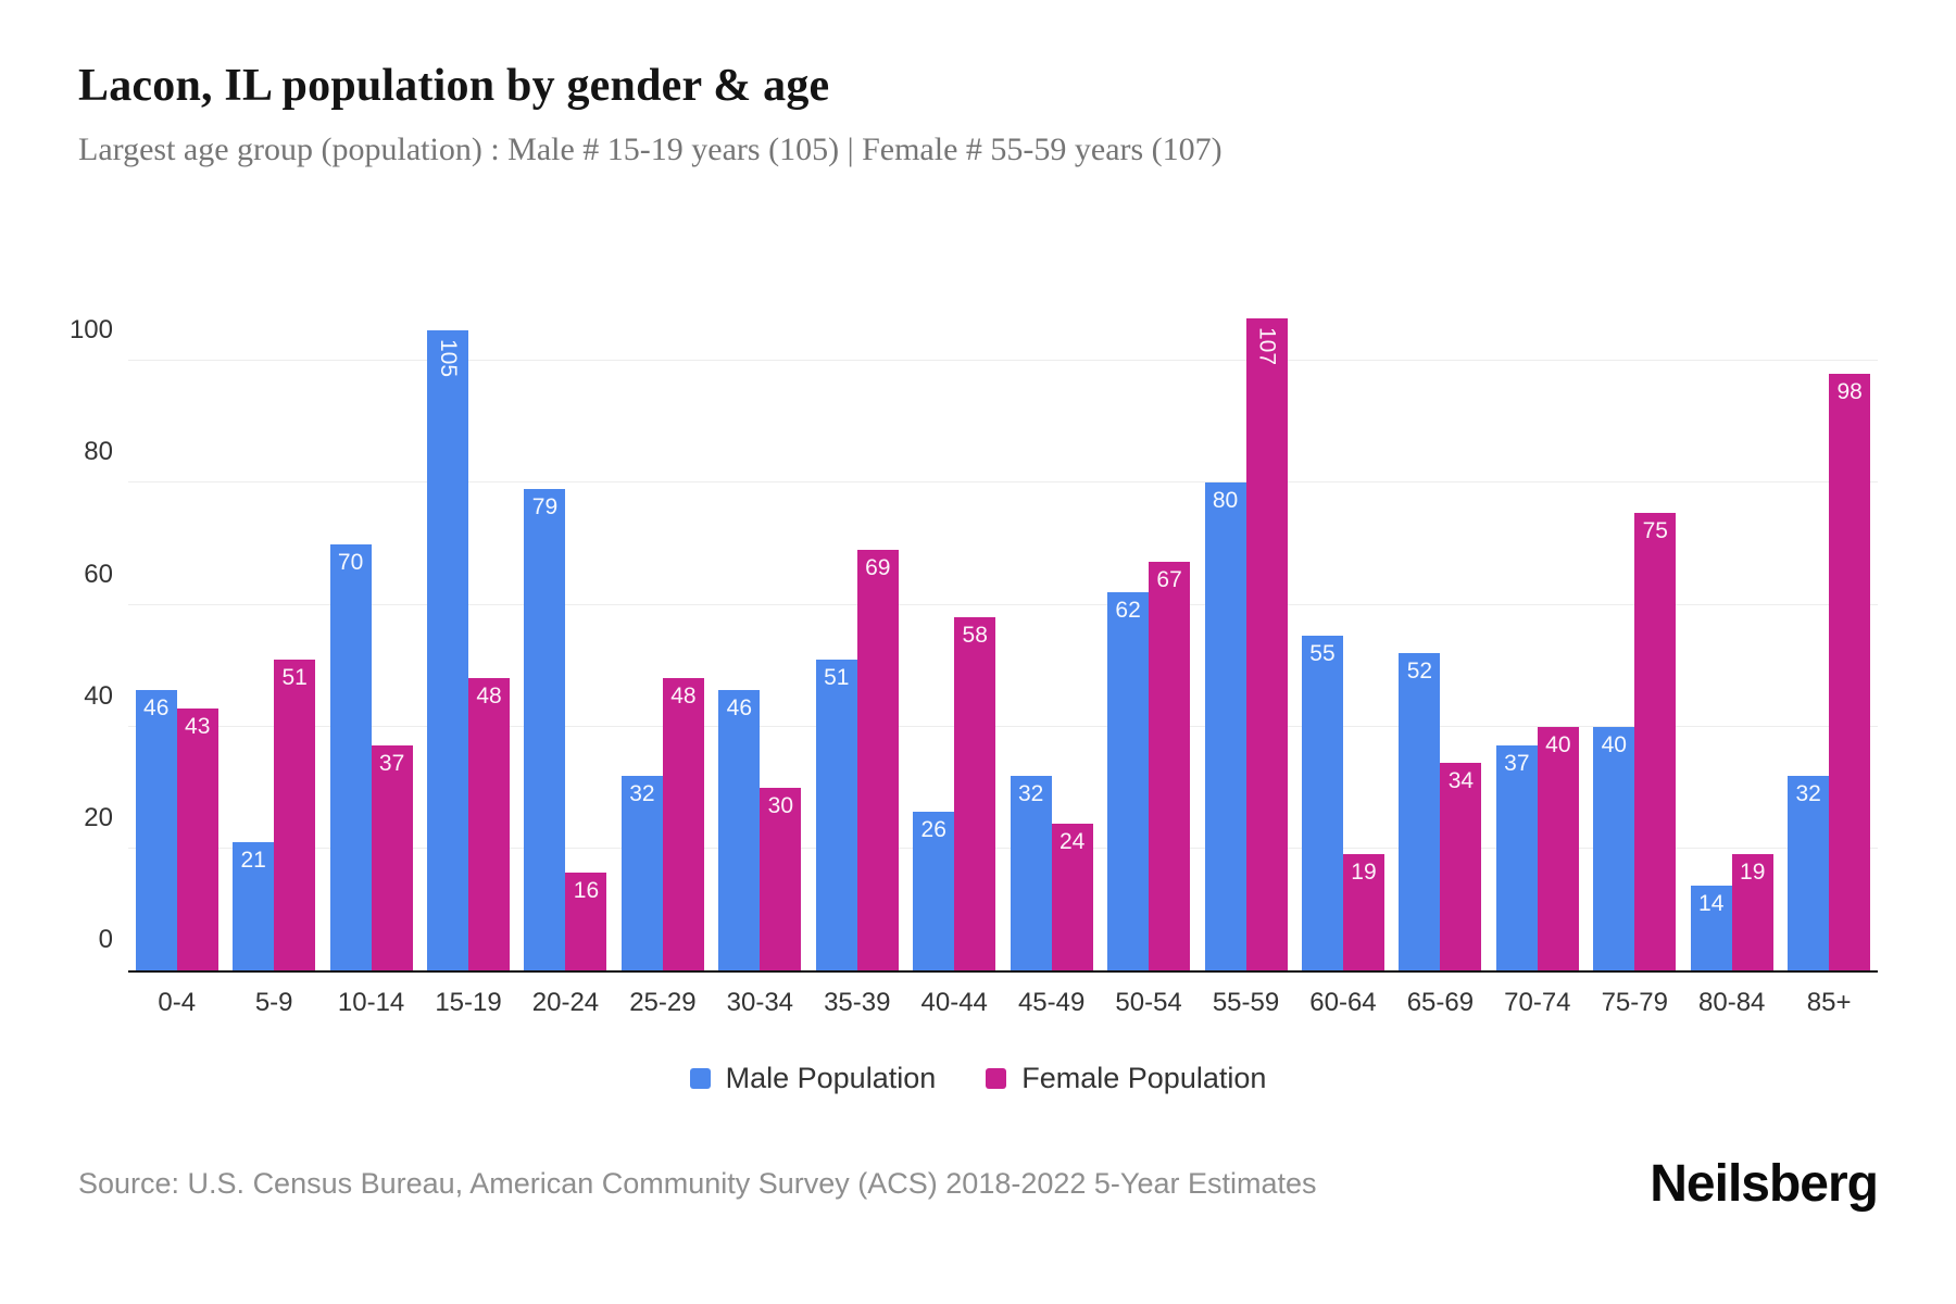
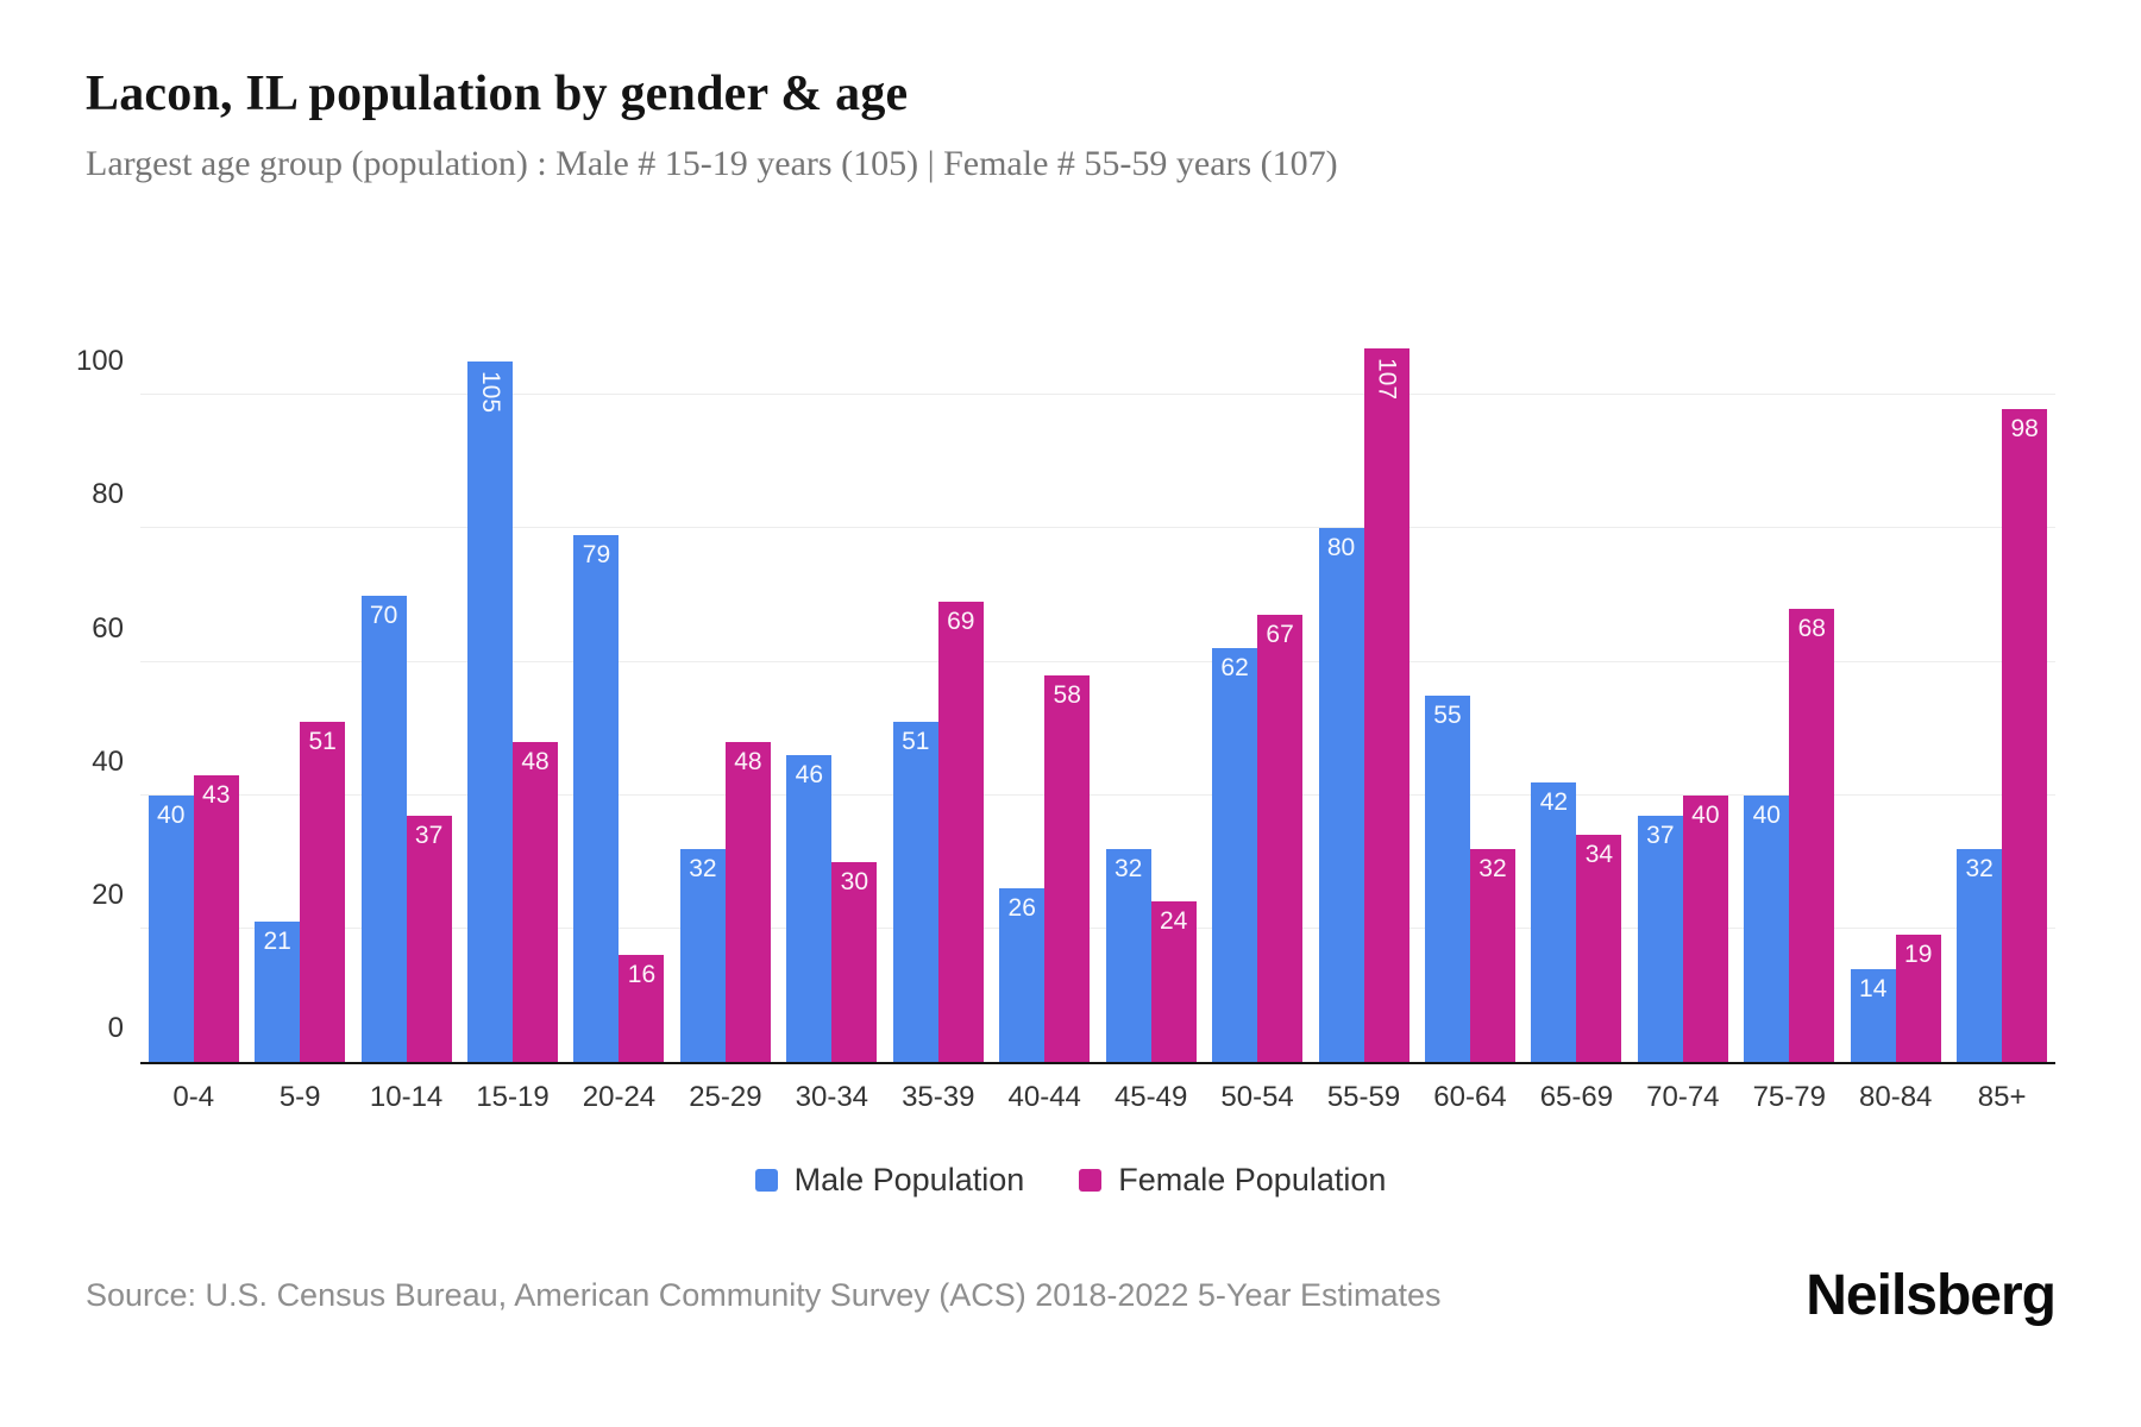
Male Population/0-4: 46 -> 40
Female Population/60-64: 19 -> 32
Male Population/65-69: 52 -> 42
Female Population/75-79: 75 -> 68
